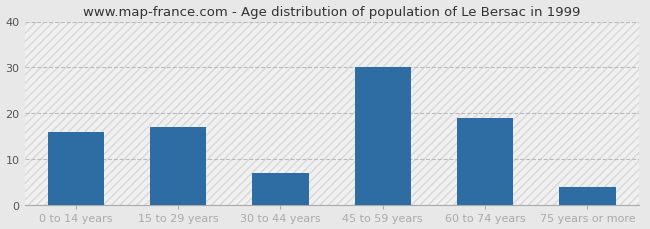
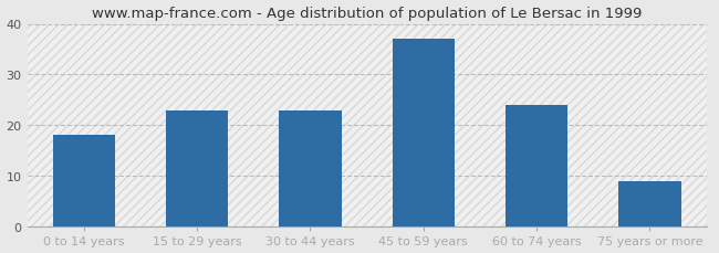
0 to 14 years: 16 -> 18
15 to 29 years: 17 -> 23
30 to 44 years: 7 -> 23
45 to 59 years: 30 -> 37
60 to 74 years: 19 -> 24
75 years or more: 4 -> 9
